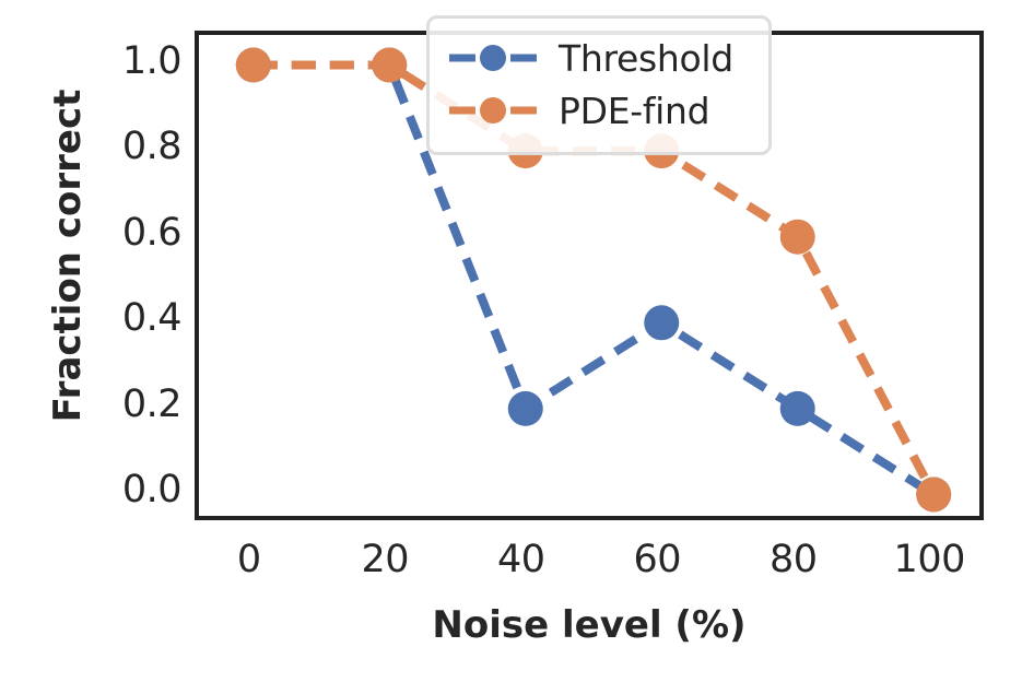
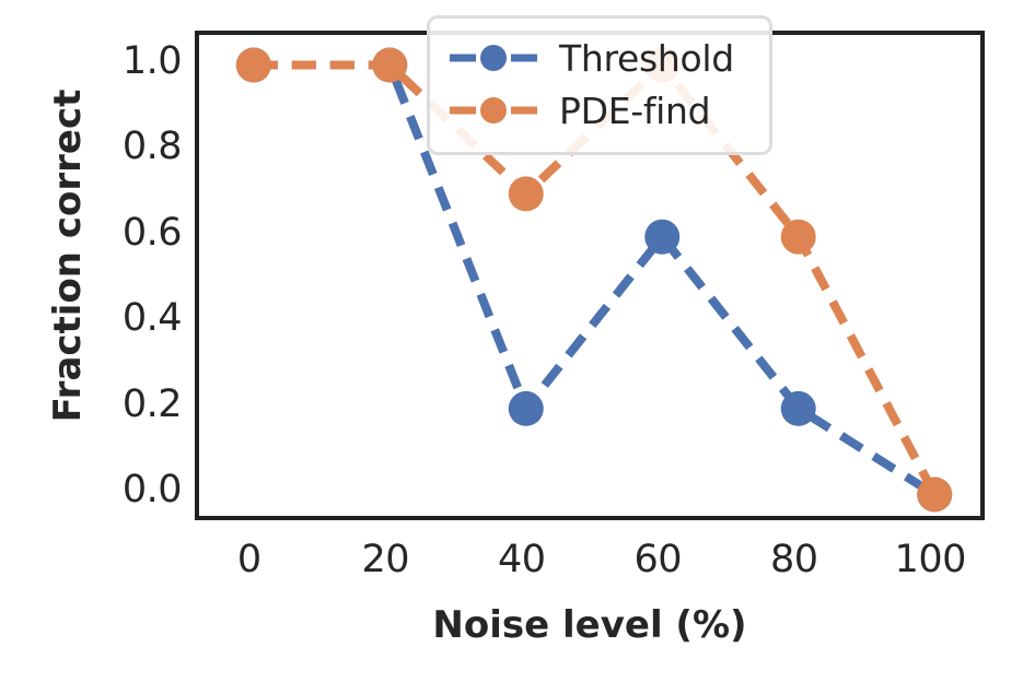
PDE-find/40: 0.8 -> 0.7
Threshold/60: 0.4 -> 0.6
PDE-find/60: 0.8 -> 1.0
